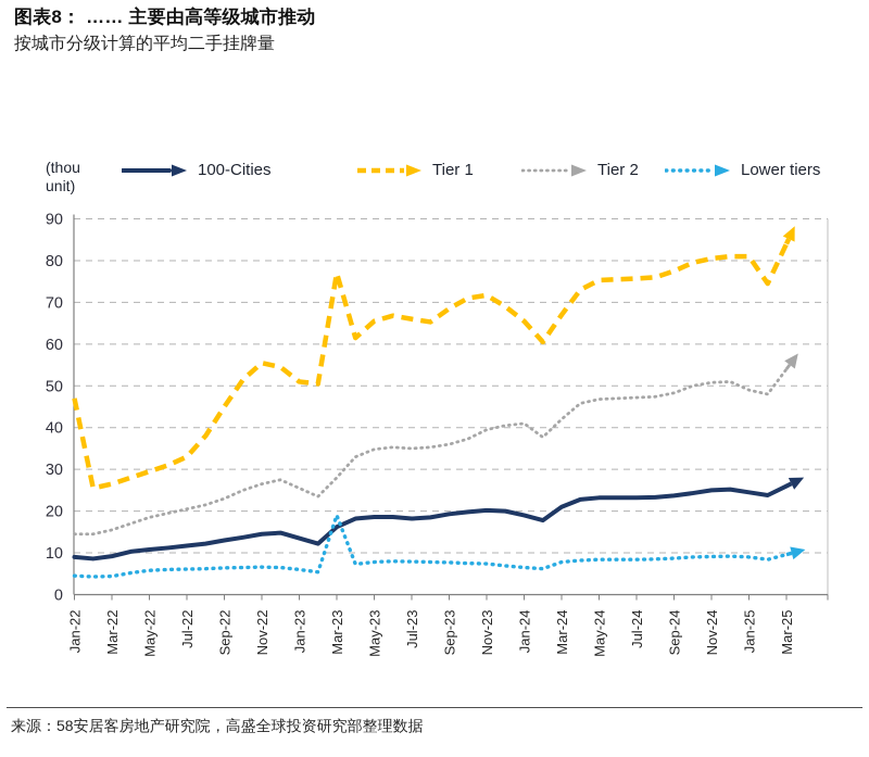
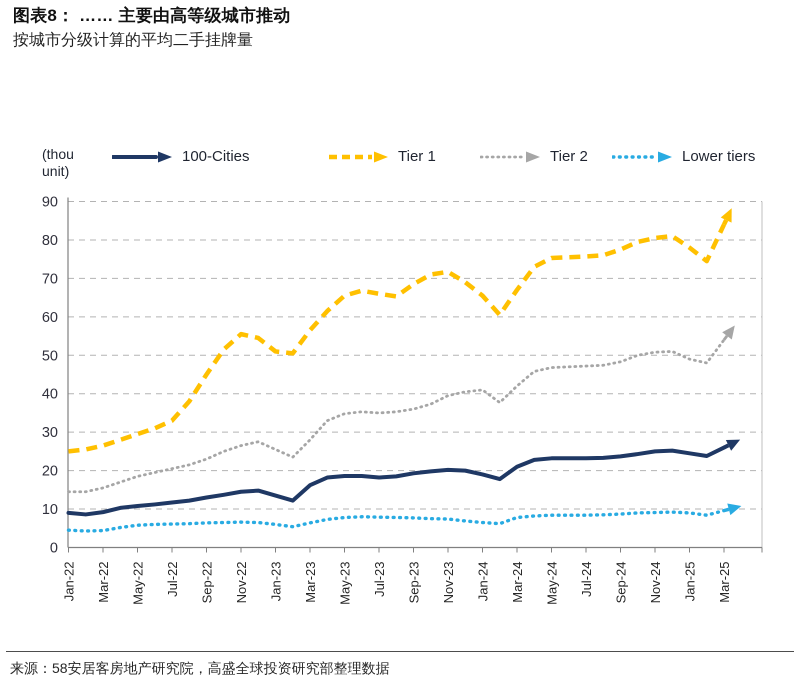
Tier 1/Jan-22: 47 -> 25
Tier 1/Mar-23: 77 -> 56
Lower tiers/Mar-23: 19 -> 6
Tier 1/Jan-25: 81 -> 78
